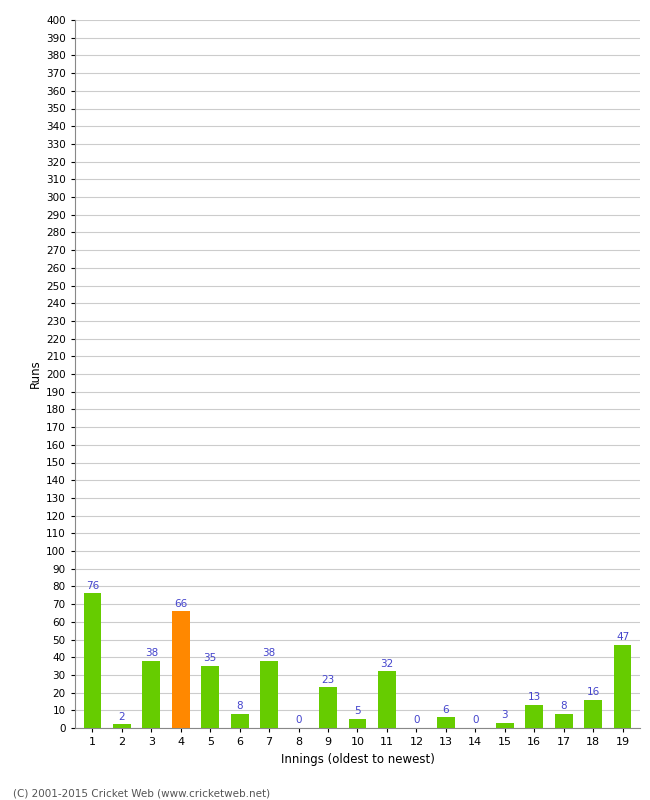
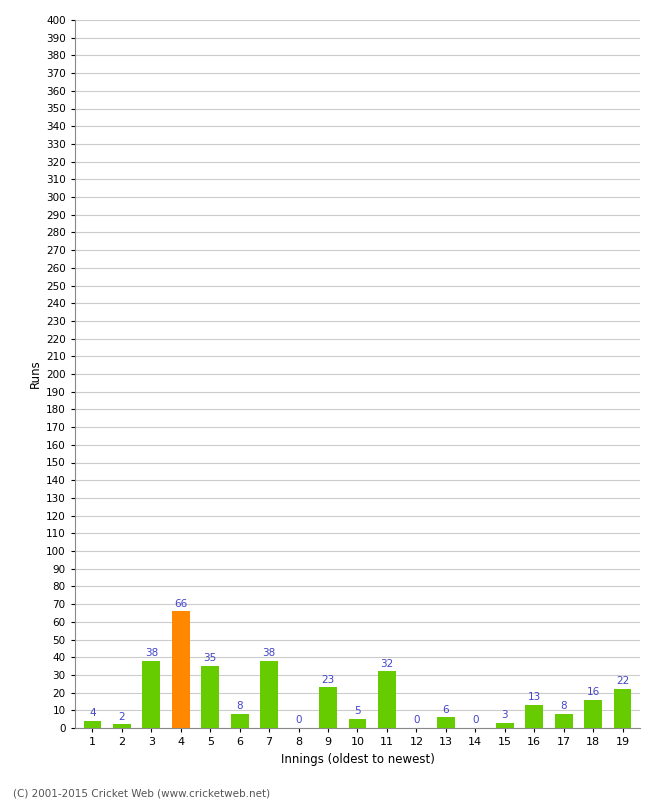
1: 76 -> 4
19: 47 -> 22
